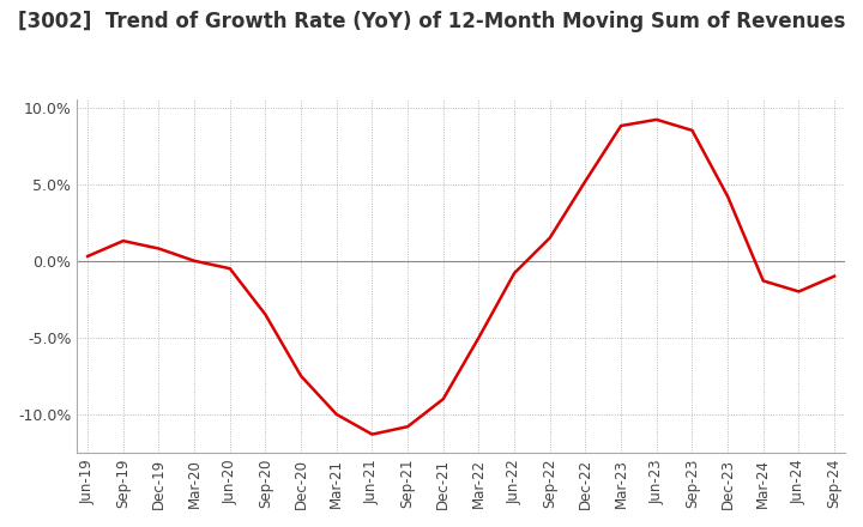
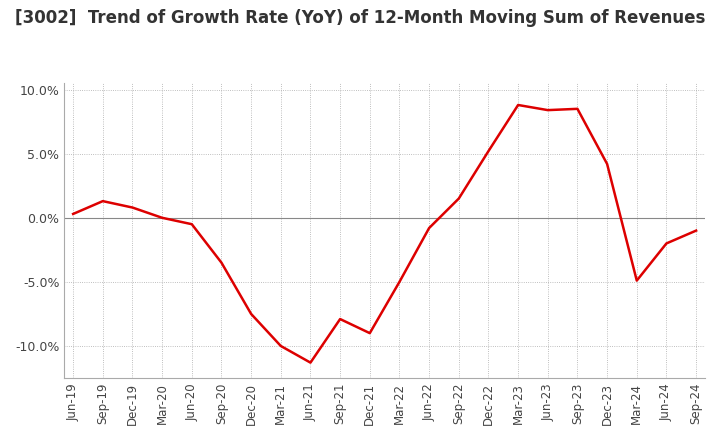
Sep-21: -10.8% -> -7.9%
Jun-23: 9.2% -> 8.4%
Mar-24: -1.3% -> -4.9%
